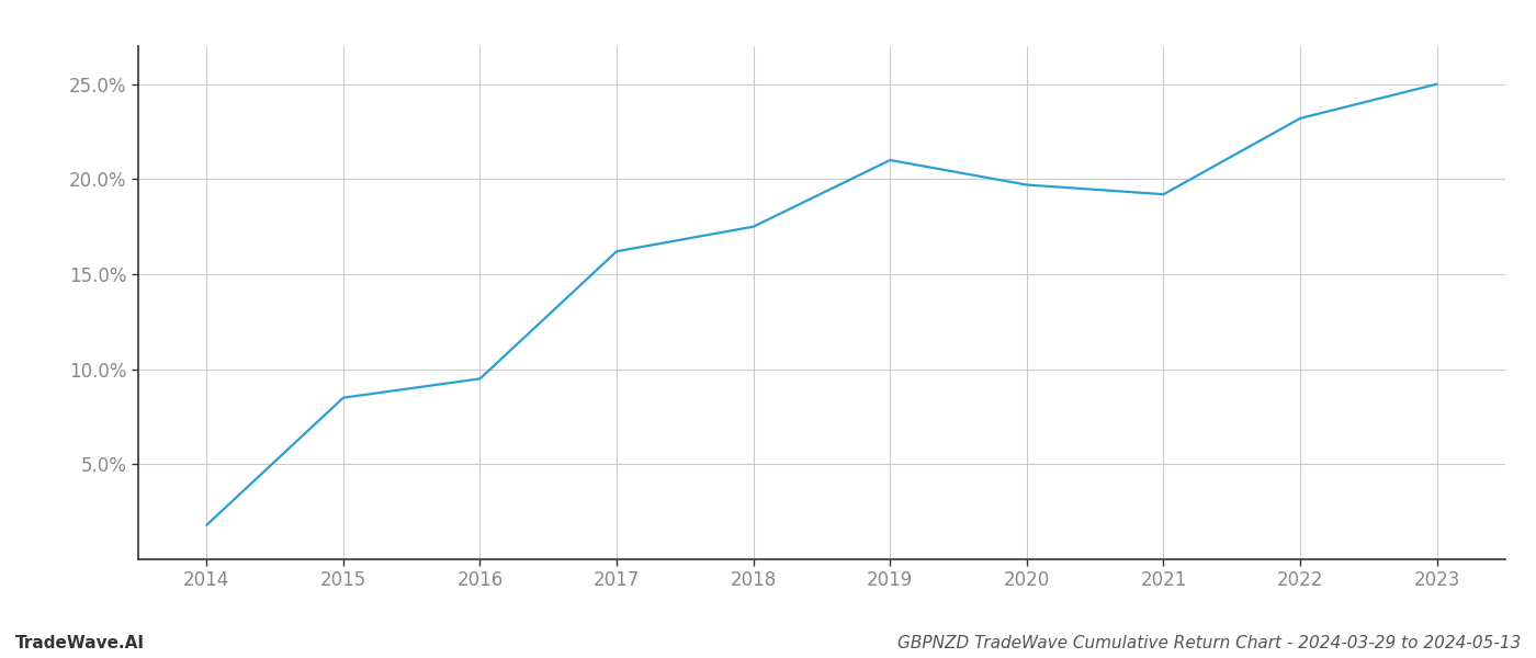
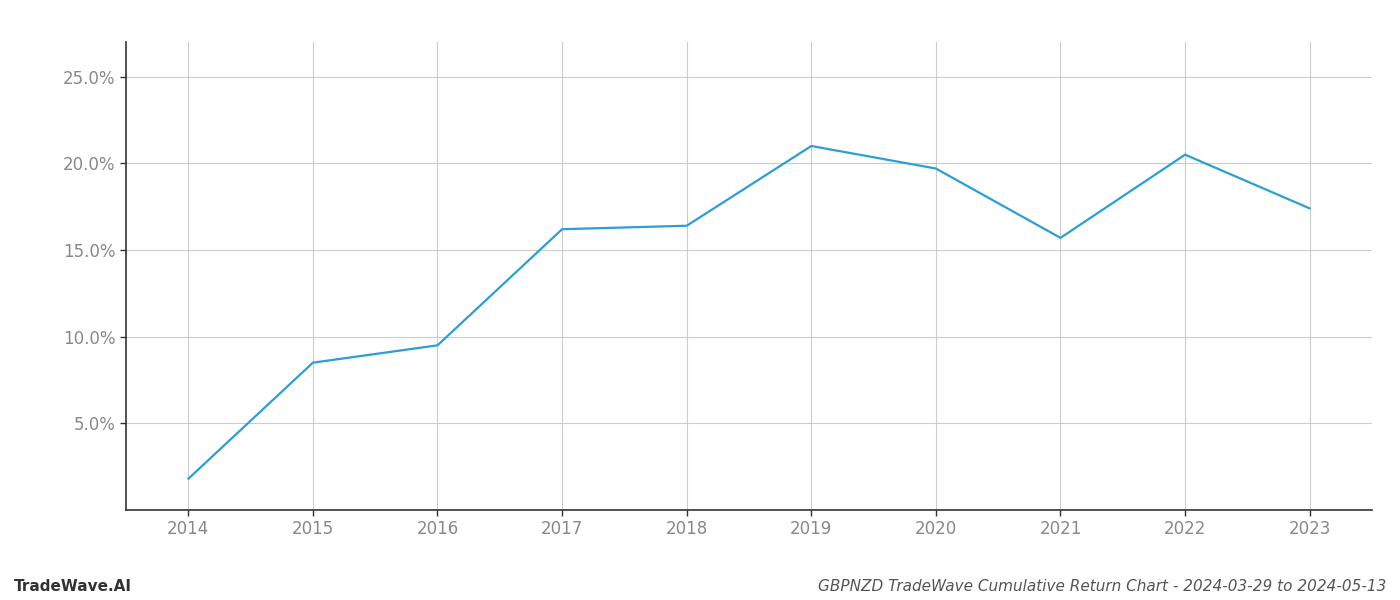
2018: 17.5% -> 16.4%
2021: 19.2% -> 15.7%
2022: 23.2% -> 20.5%
2023: 25.0% -> 17.4%
